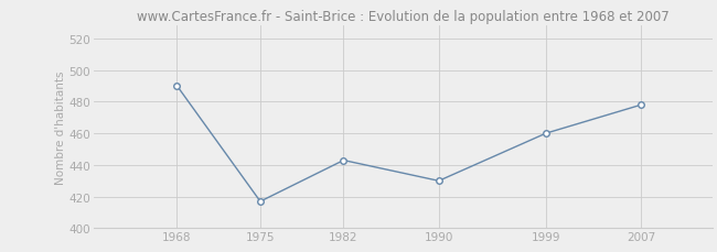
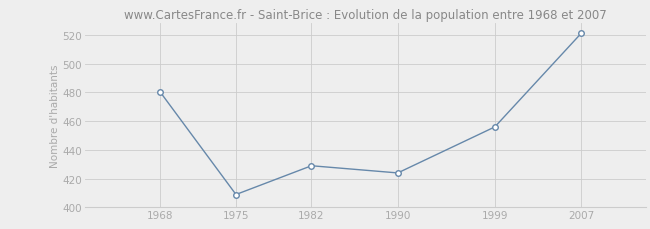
1968: 490 -> 480
1975: 417 -> 409
1982: 443 -> 429
1990: 430 -> 424
1999: 460 -> 456
2007: 478 -> 521
